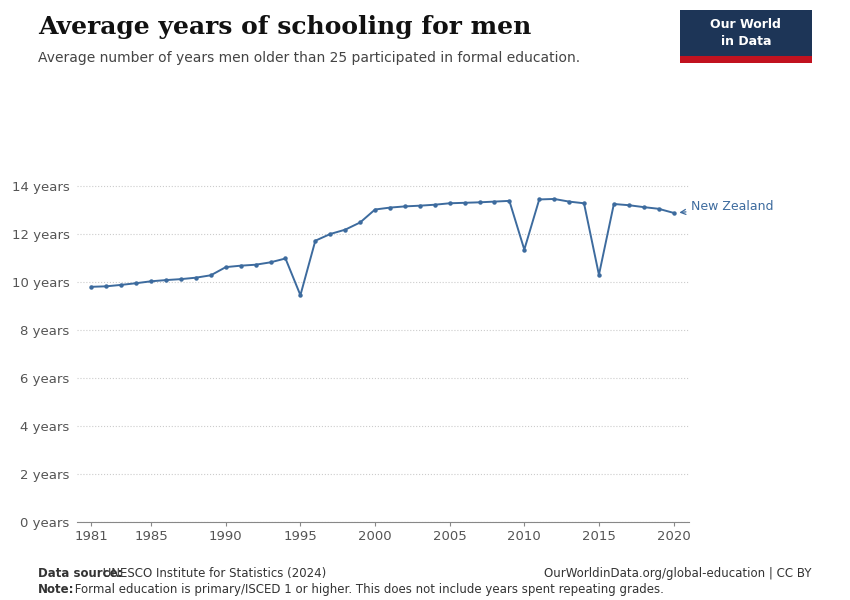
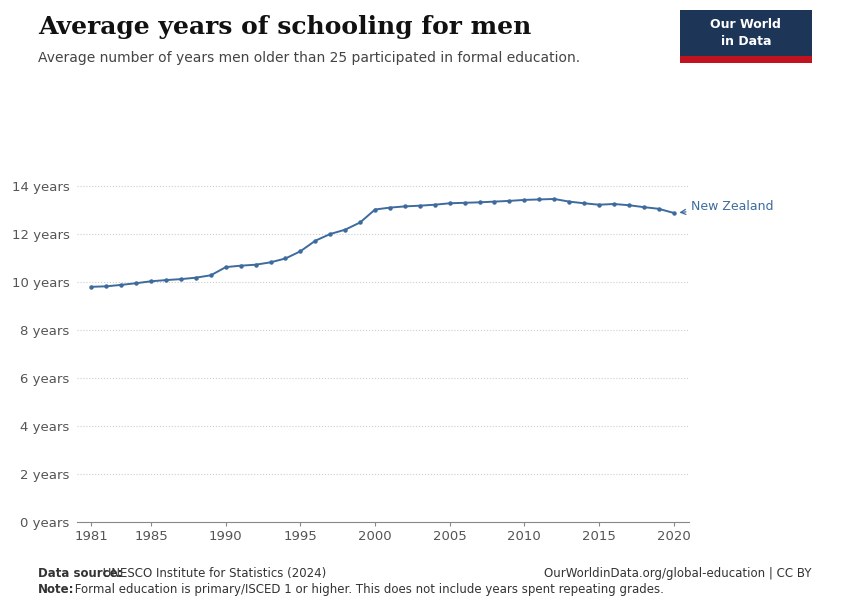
1995: 9.45 years -> 11.28 years
2010: 11.35 years -> 13.42 years
2015: 10.30 years -> 13.22 years
